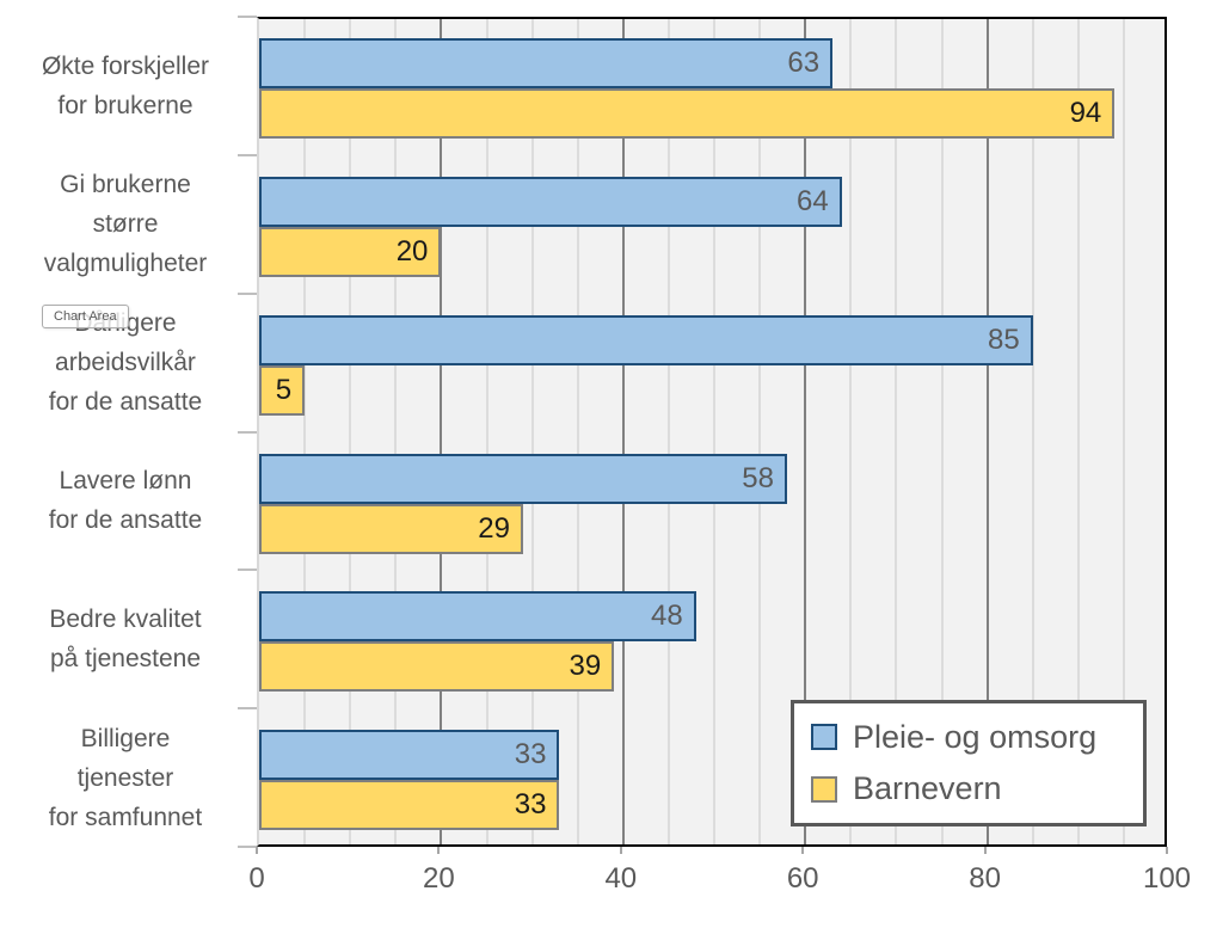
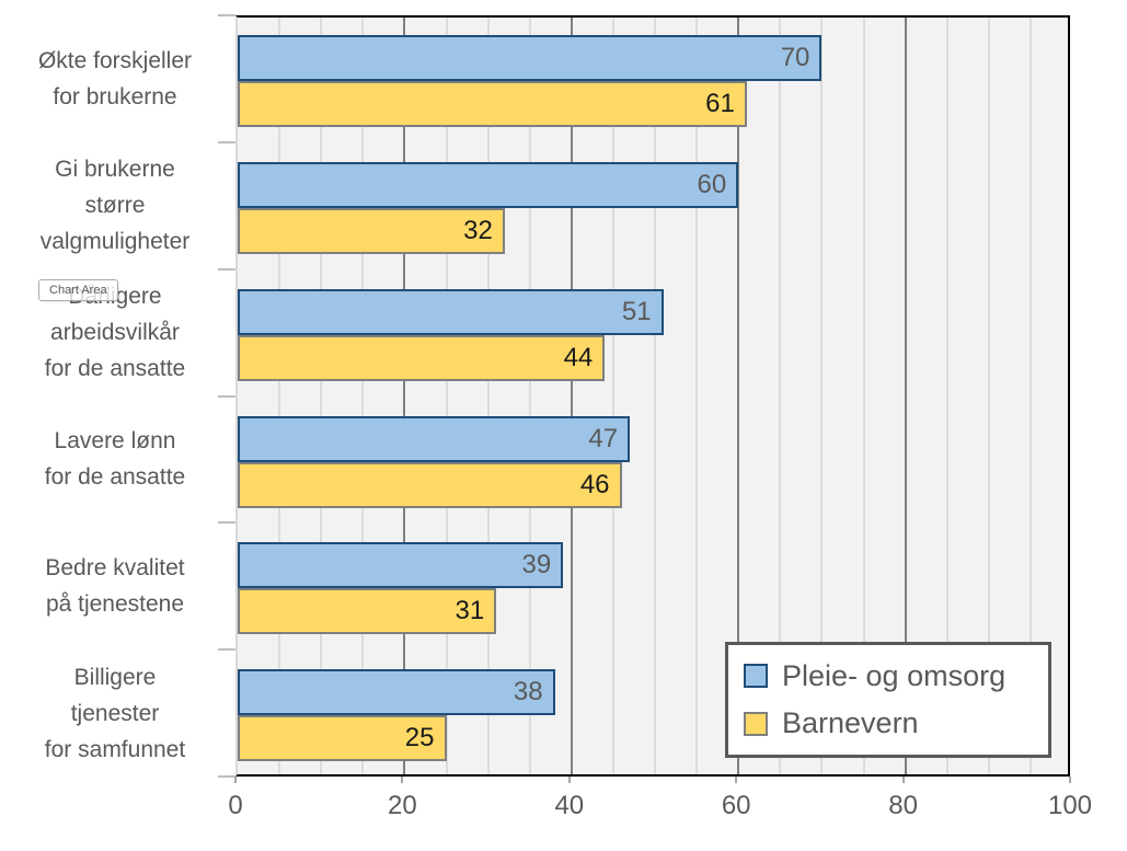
Pleie- og omsorg/Økte forskjeller for brukerne: 63 -> 70
Barnevern/Økte forskjeller for brukerne: 94 -> 61
Pleie- og omsorg/Gi brukerne større valgmuligheter: 64 -> 60
Barnevern/Gi brukerne større valgmuligheter: 20 -> 32
Pleie- og omsorg/Dårligere arbeidsvilkår for de ansatte: 85 -> 51
Barnevern/Dårligere arbeidsvilkår for de ansatte: 5 -> 44
Pleie- og omsorg/Lavere lønn for de ansatte: 58 -> 47
Barnevern/Lavere lønn for de ansatte: 29 -> 46
Pleie- og omsorg/Bedre kvalitet på tjenestene: 48 -> 39
Barnevern/Bedre kvalitet på tjenestene: 39 -> 31
Pleie- og omsorg/Billigere tjenester for samfunnet: 33 -> 38
Barnevern/Billigere tjenester for samfunnet: 33 -> 25
